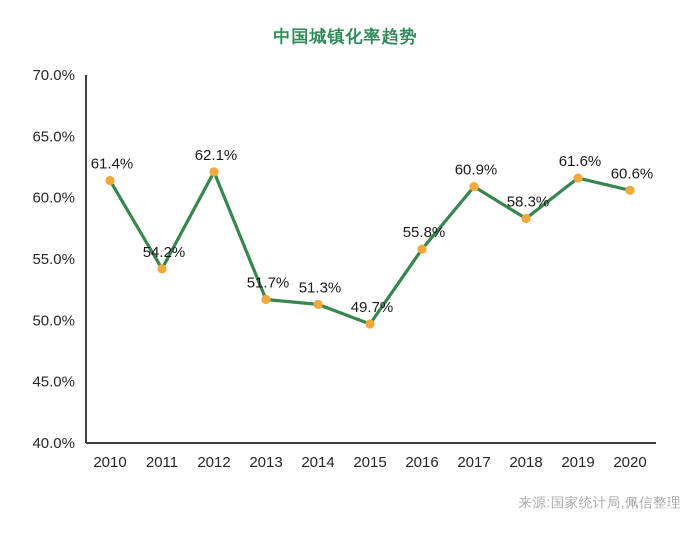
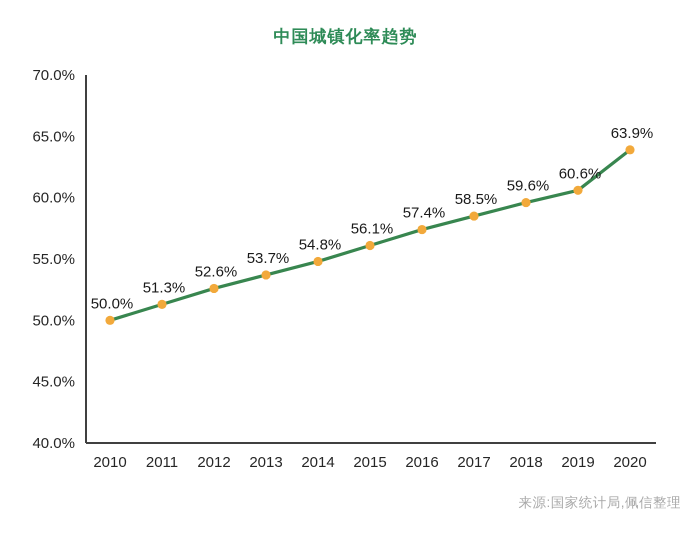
2010: 61.4% -> 50.0%
2011: 54.2% -> 51.3%
2012: 62.1% -> 52.6%
2013: 51.7% -> 53.7%
2014: 51.3% -> 54.8%
2015: 49.7% -> 56.1%
2016: 55.8% -> 57.4%
2017: 60.9% -> 58.5%
2018: 58.3% -> 59.6%
2019: 61.6% -> 60.6%
2020: 60.6% -> 63.9%
